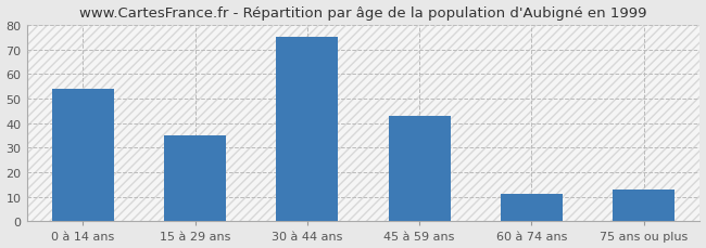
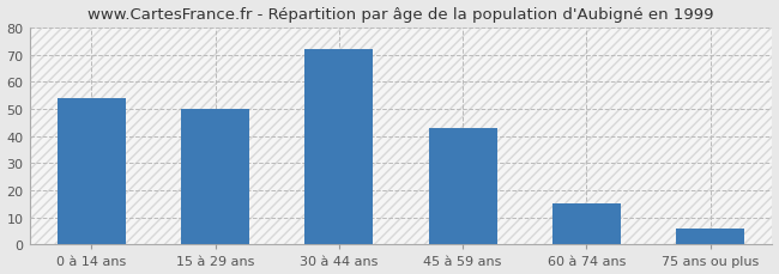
15 à 29 ans: 35 -> 50
30 à 44 ans: 75 -> 72
60 à 74 ans: 11 -> 15
75 ans ou plus: 13 -> 6
